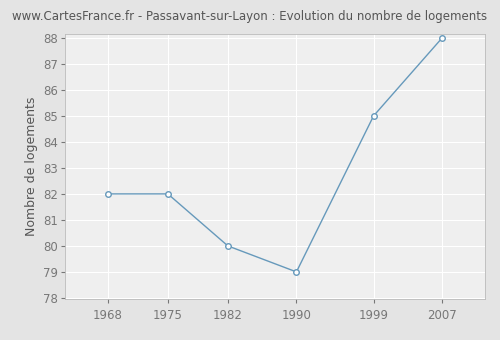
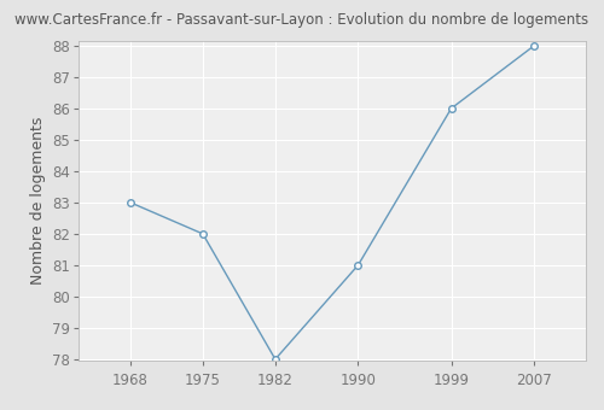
1968: 82 -> 83
1982: 80 -> 78
1990: 79 -> 81
1999: 85 -> 86
